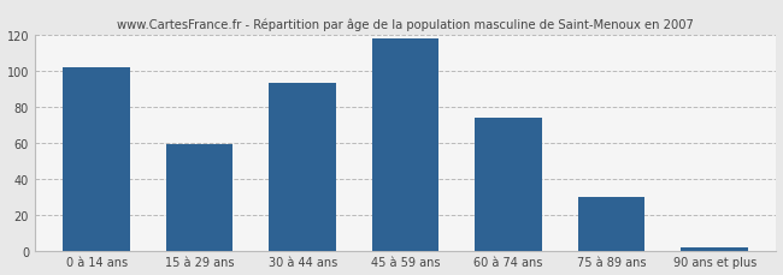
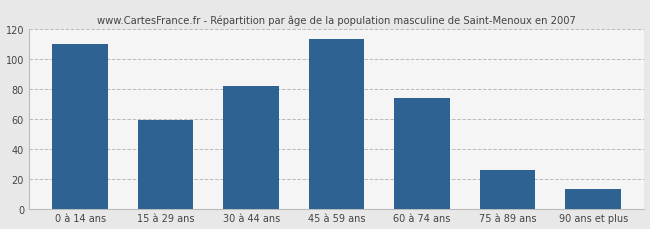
0 à 14 ans: 102 -> 110
30 à 44 ans: 93 -> 82
45 à 59 ans: 118 -> 113
75 à 89 ans: 30 -> 26
90 ans et plus: 2 -> 13
